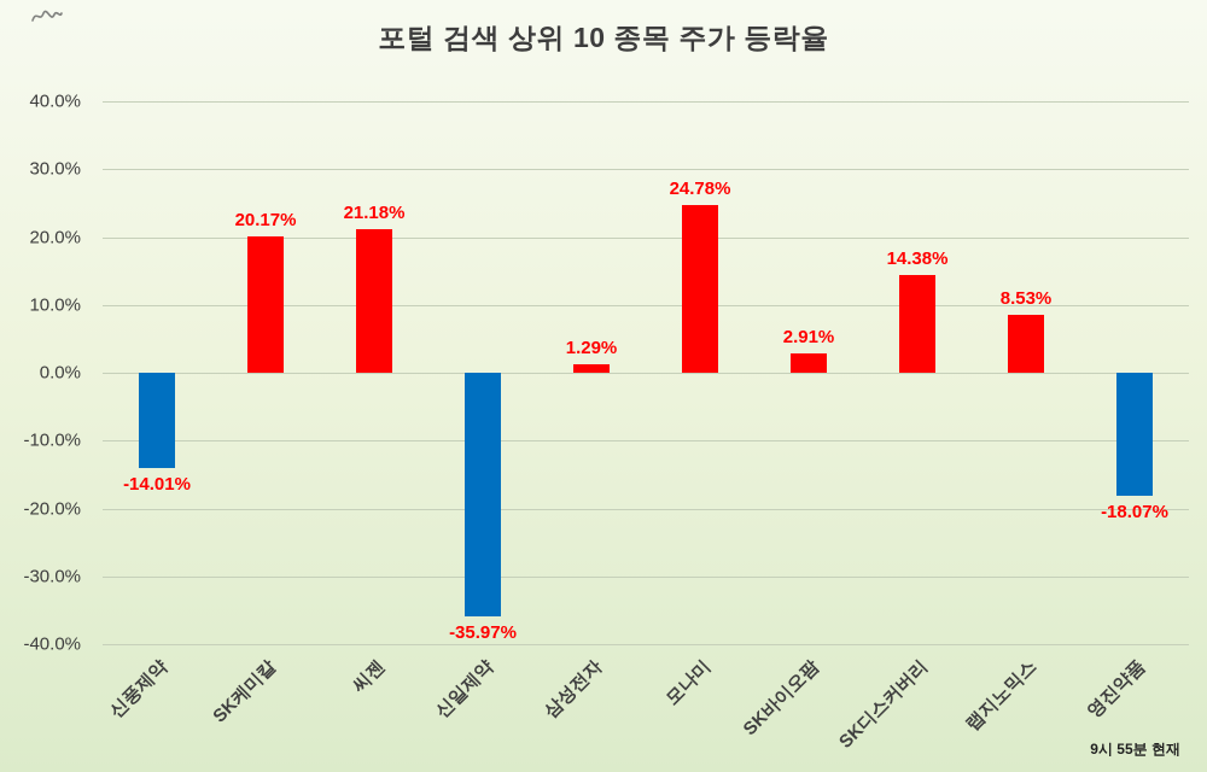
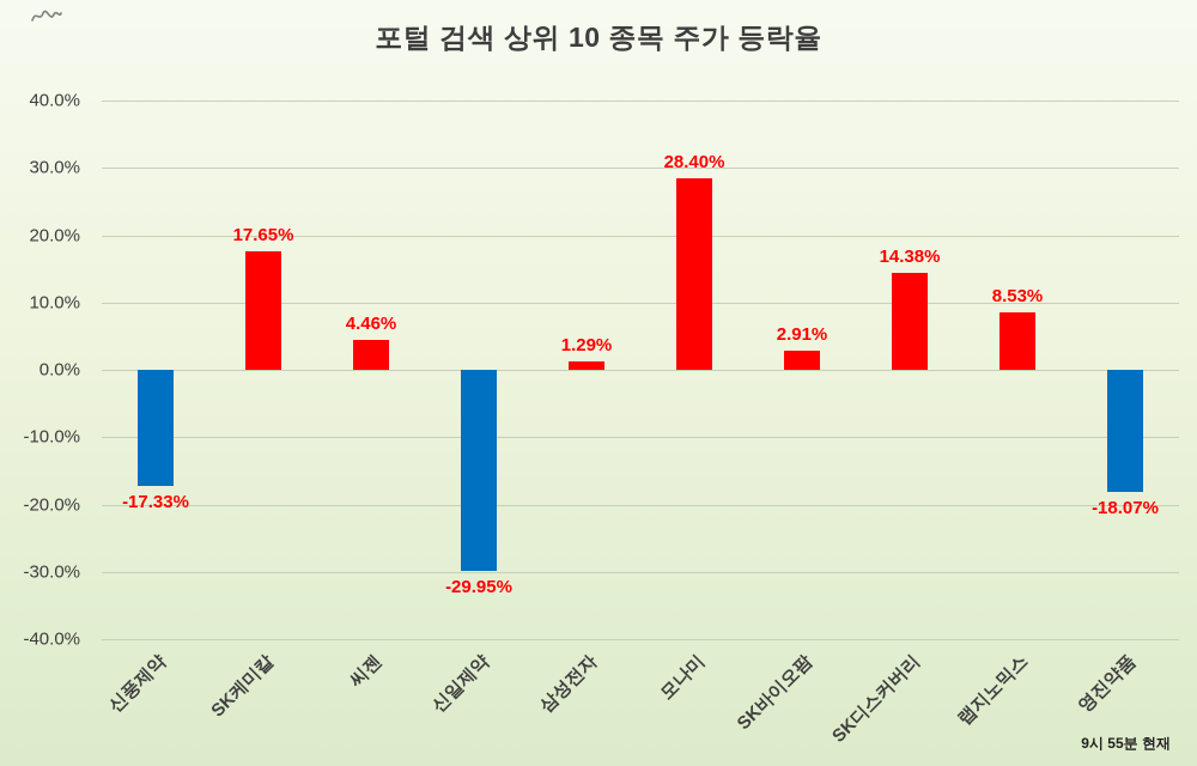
신풍제약: -14.01% -> -17.33%
SK케미칼: 20.17% -> 17.65%
씨젠: 21.18% -> 4.46%
신일제약: -35.97% -> -29.95%
모나미: 24.78% -> 28.40%
